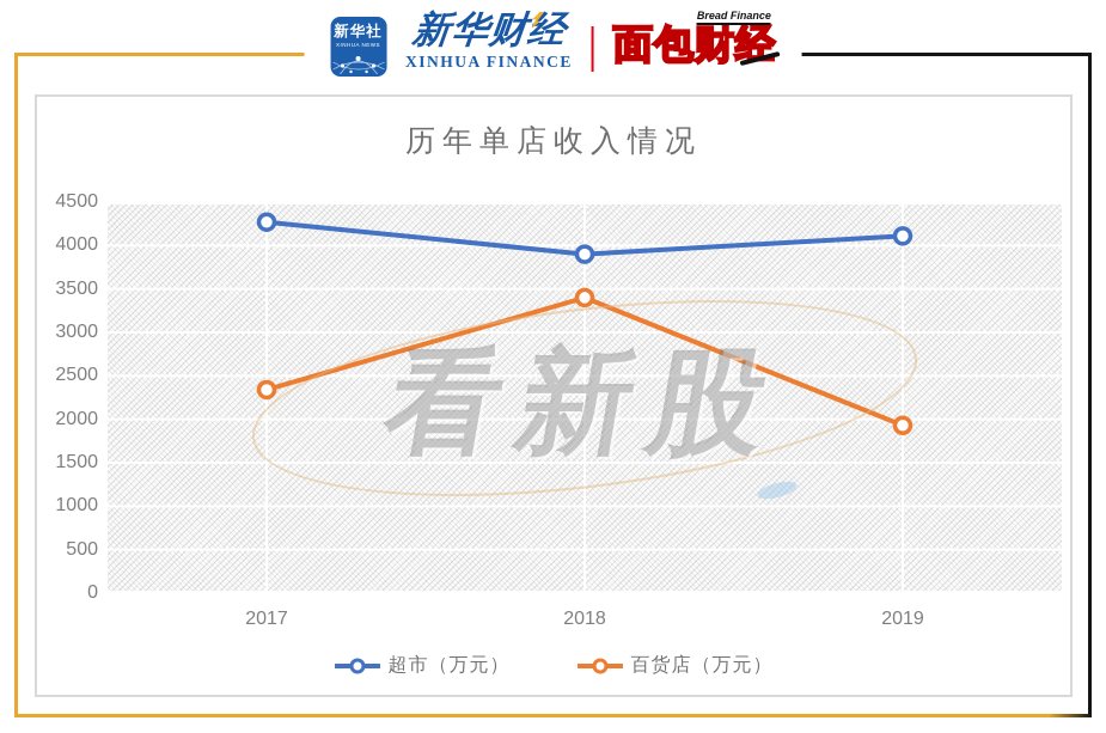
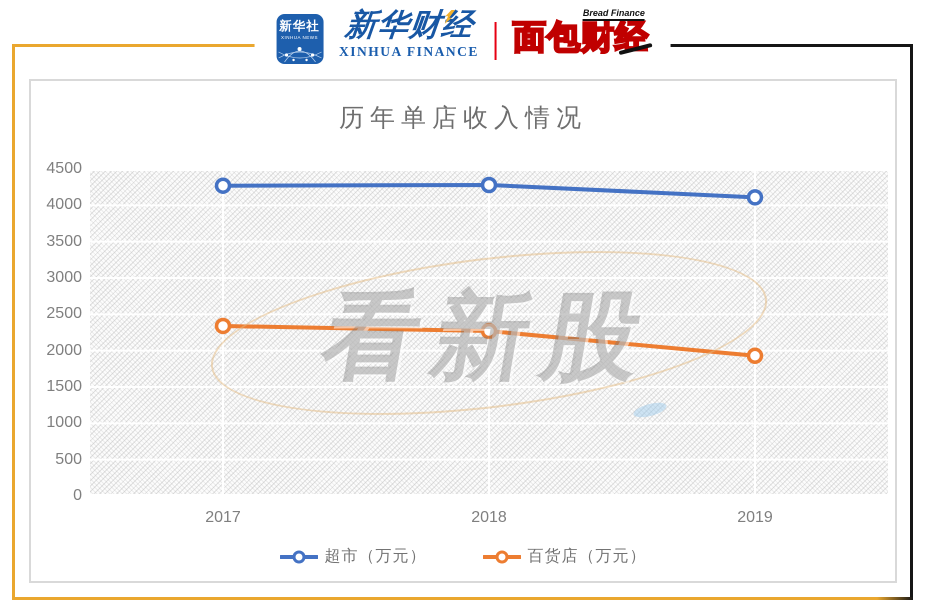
超市（万元）/2018: 3900 -> 4300
百货店（万元）/2018: 3400 -> 2300
